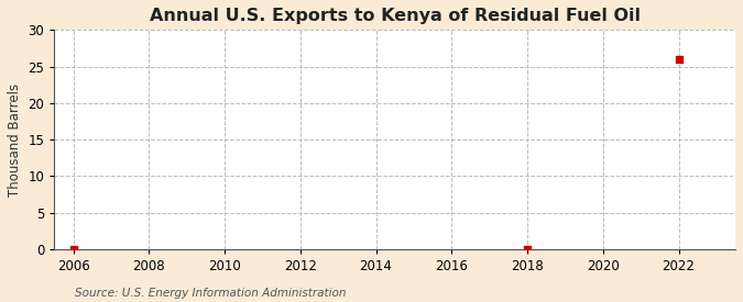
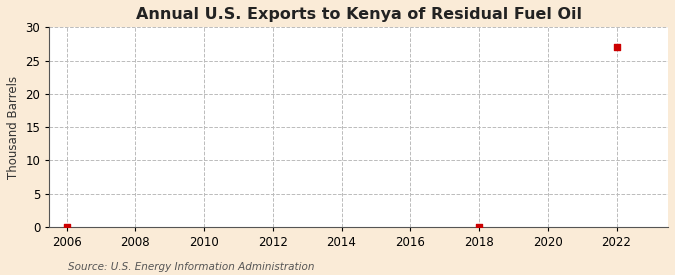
2022: 26 -> 27
